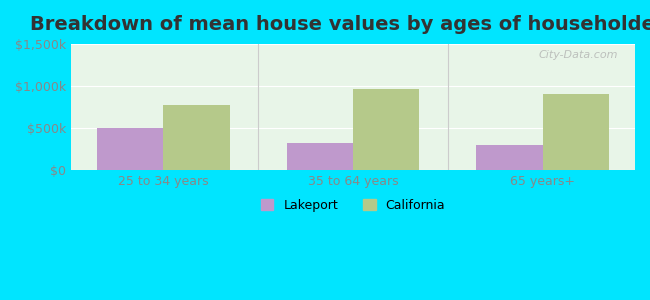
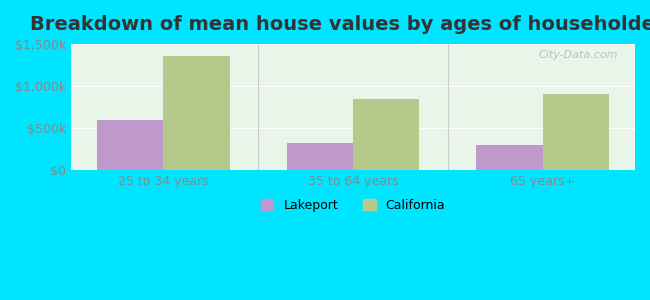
Lakeport/25 to 34 years: $500k -> $600k
California/25 to 34 years: $770k -> $1,360k
California/35 to 64 years: $960k -> $840k
